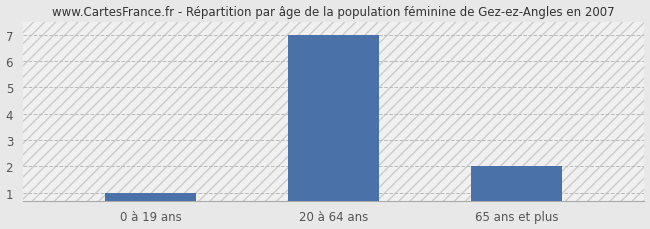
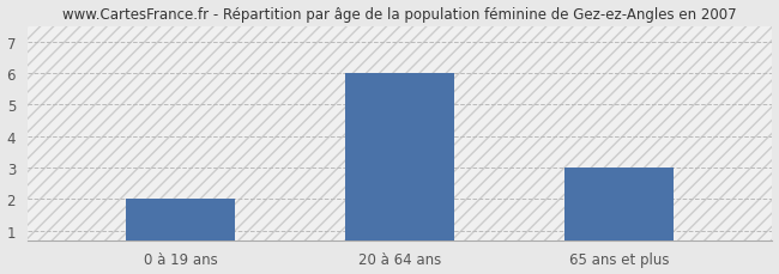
0 à 19 ans: 1 -> 2
20 à 64 ans: 7 -> 6
65 ans et plus: 2 -> 3
